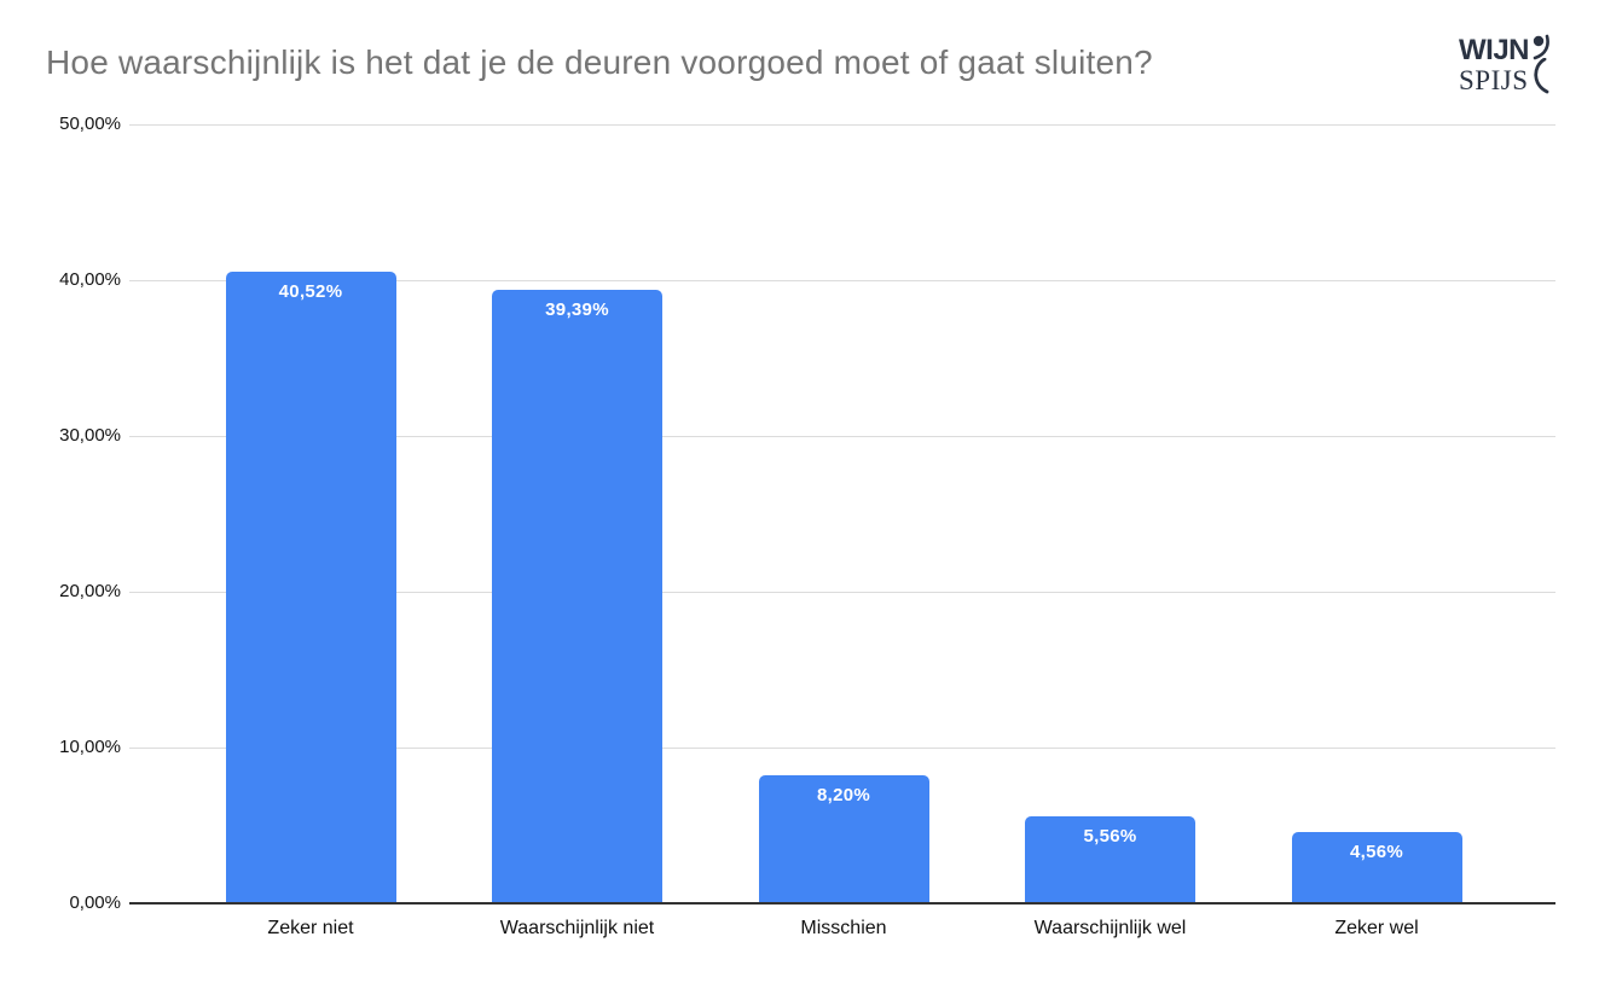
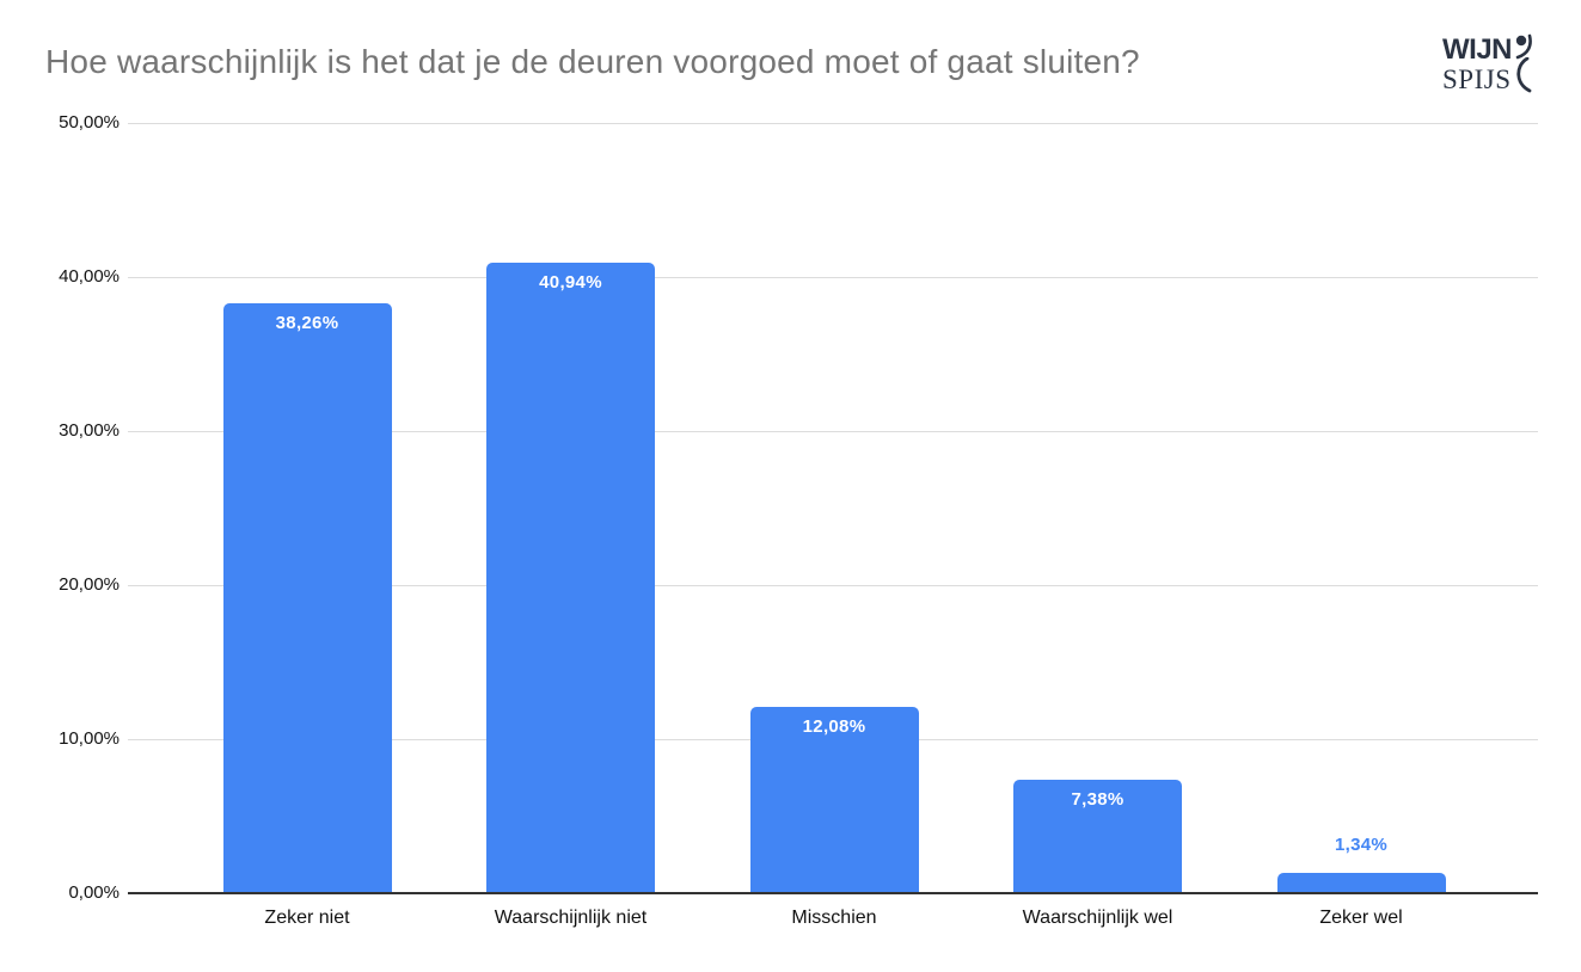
Zeker niet: 40,52% -> 38,26%
Waarschijnlijk niet: 39,39% -> 40,94%
Misschien: 8,20% -> 12,08%
Waarschijnlijk wel: 5,56% -> 7,38%
Zeker wel: 4,56% -> 1,34%
